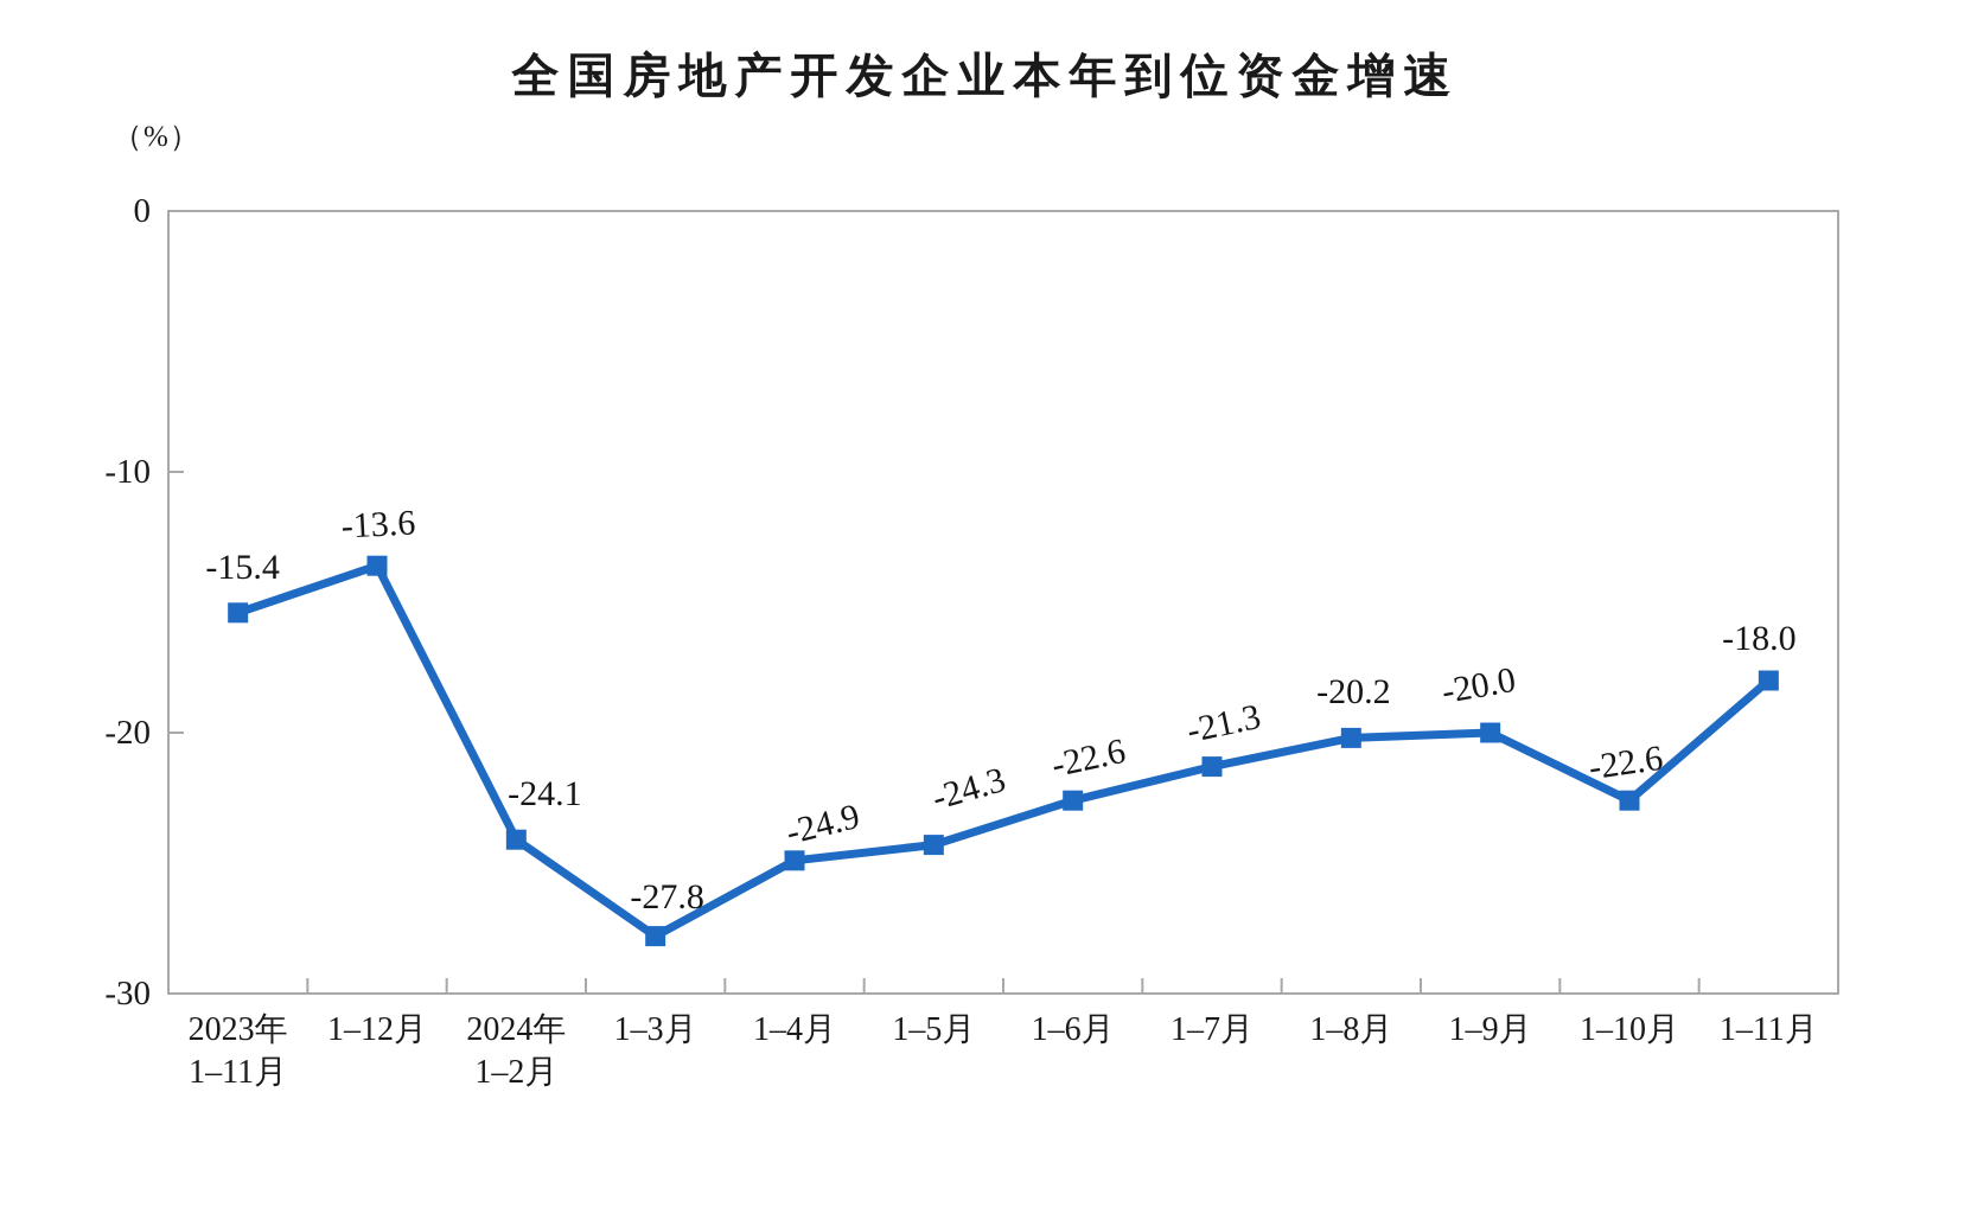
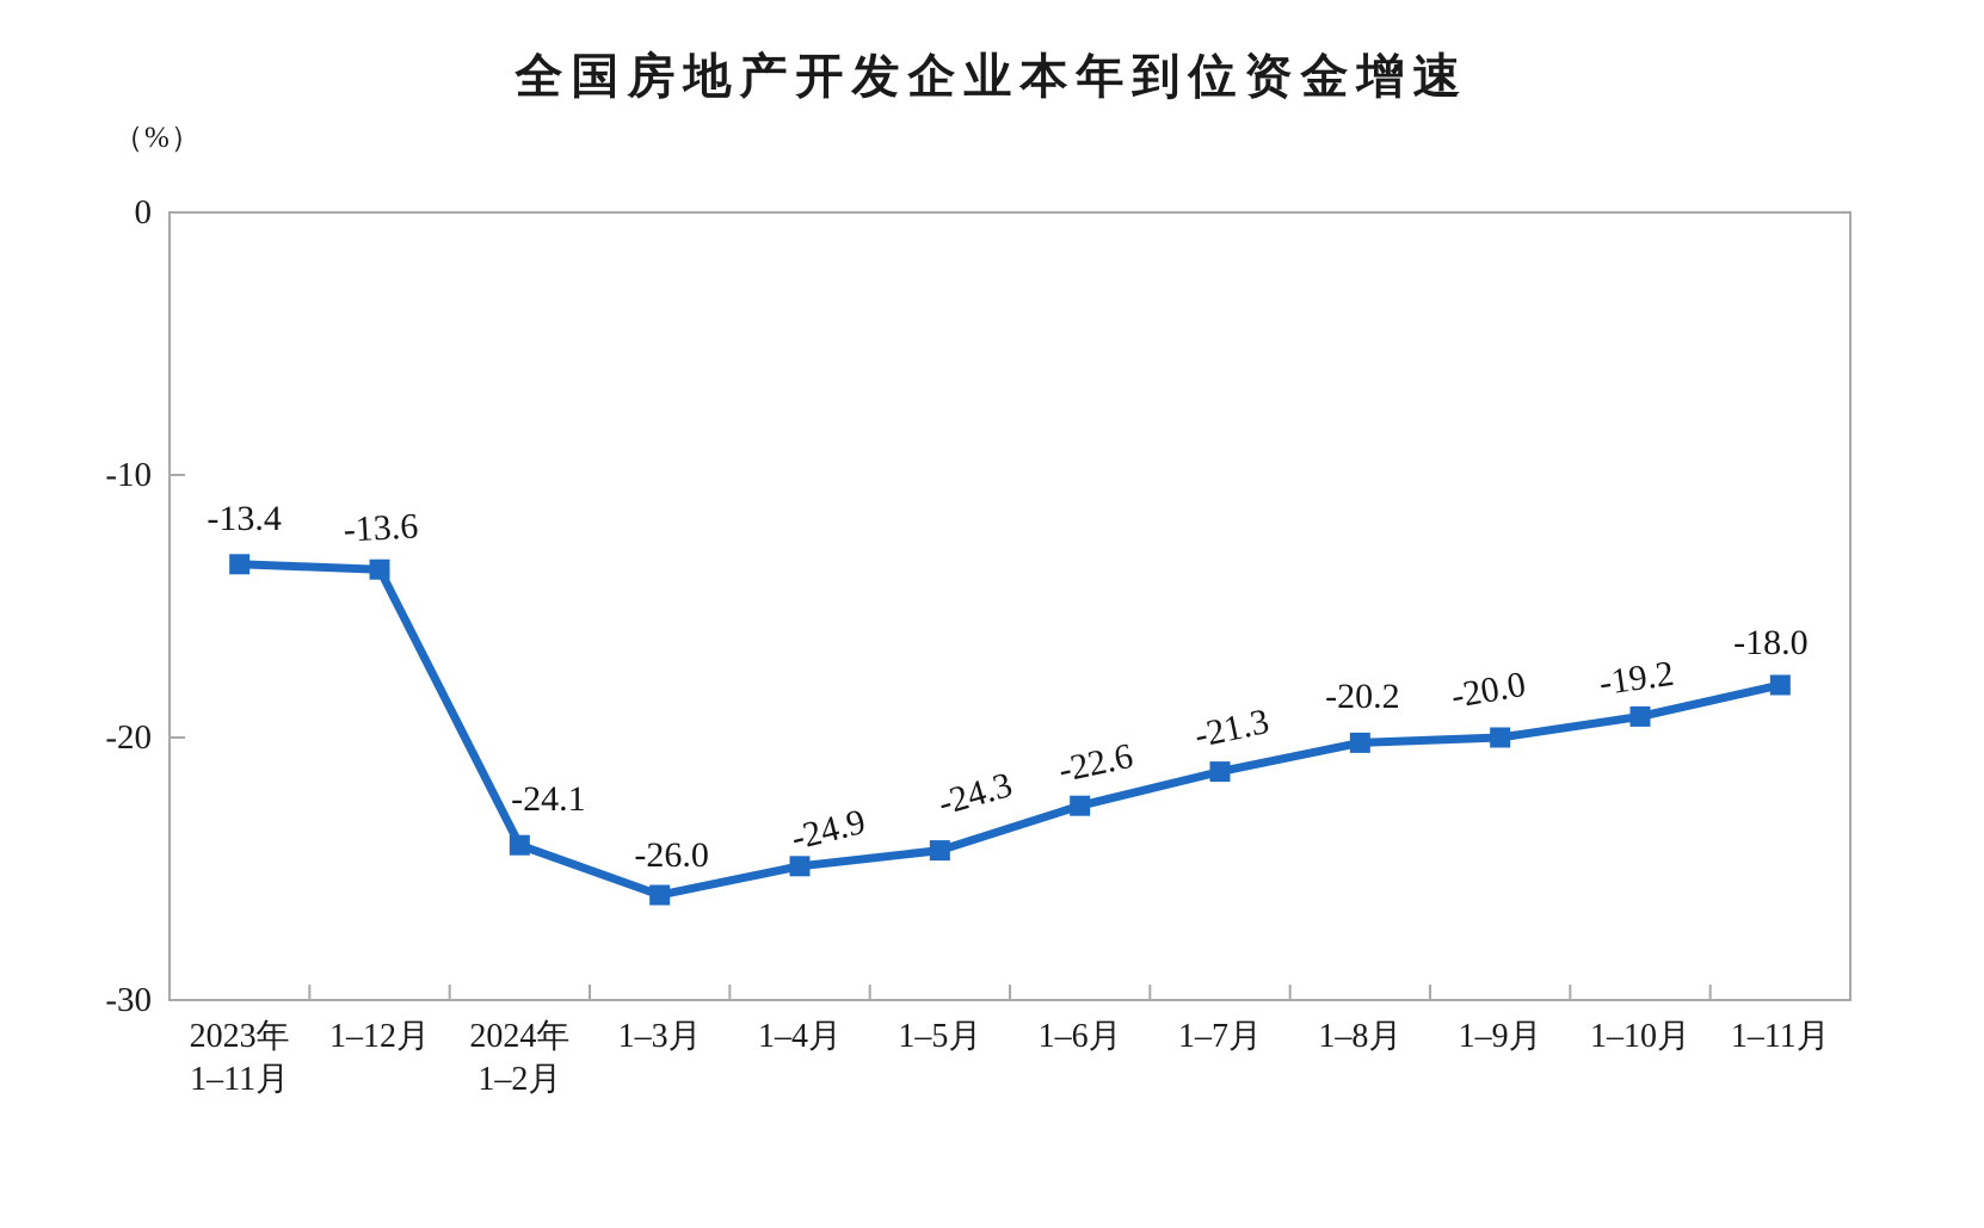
2023年 1–11月: -15.4 -> -13.4
1–3月: -27.8 -> -26.0
1–10月: -22.6 -> -19.2
